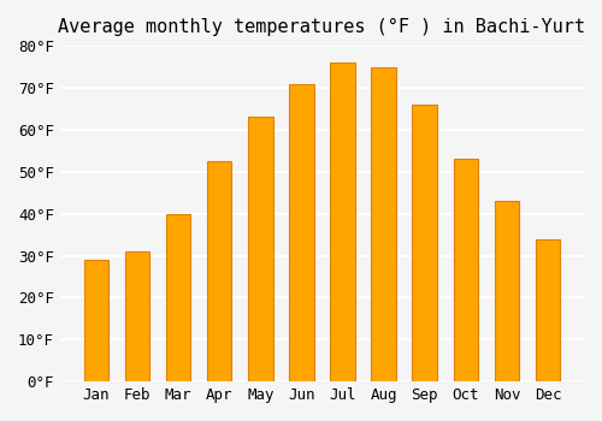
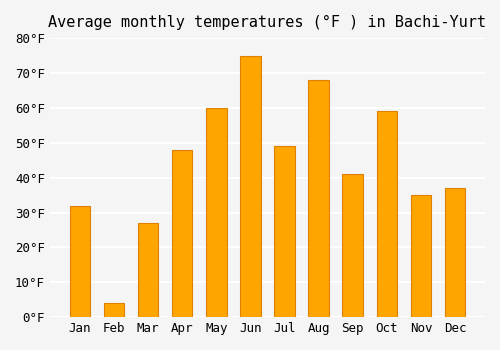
Jan: 29.0°F -> 32.0°F
Feb: 31.0°F -> 4.0°F
Mar: 40.0°F -> 27.0°F
Apr: 52.5°F -> 48.0°F
May: 63.0°F -> 60.0°F
Jun: 71.0°F -> 75.0°F
Jul: 76.0°F -> 49.0°F
Aug: 75.0°F -> 68.0°F
Sep: 66.0°F -> 41.0°F
Oct: 53.0°F -> 59.0°F
Nov: 43.0°F -> 35.0°F
Dec: 34.0°F -> 37.0°F
